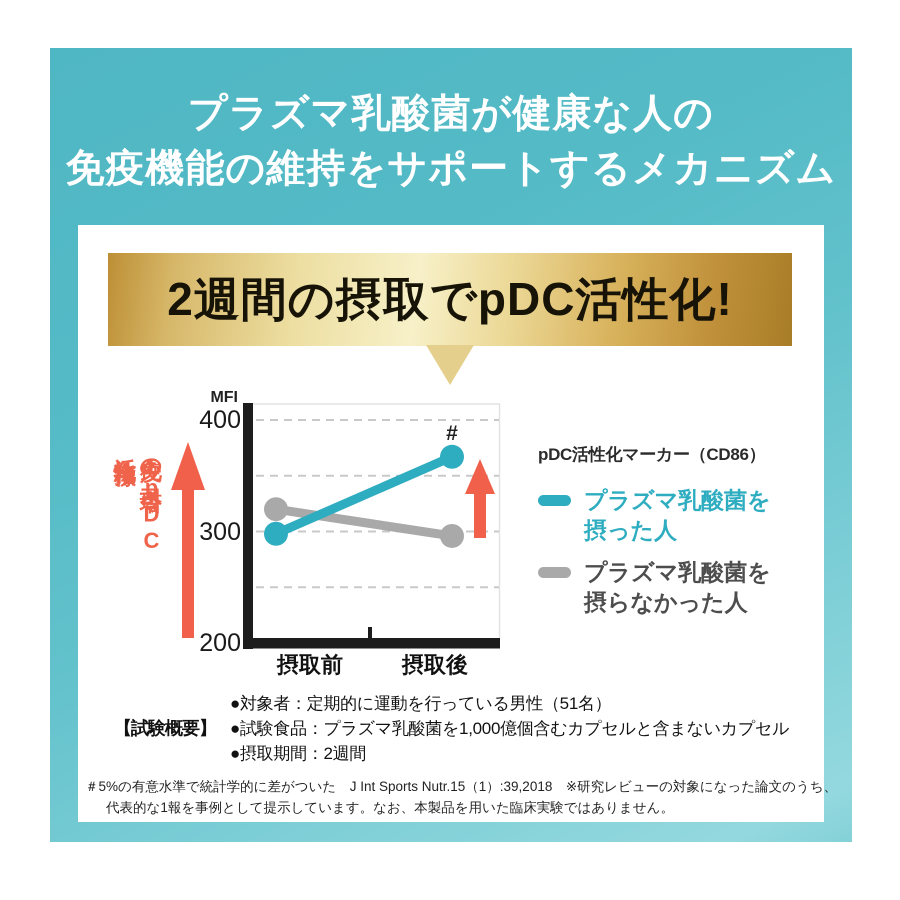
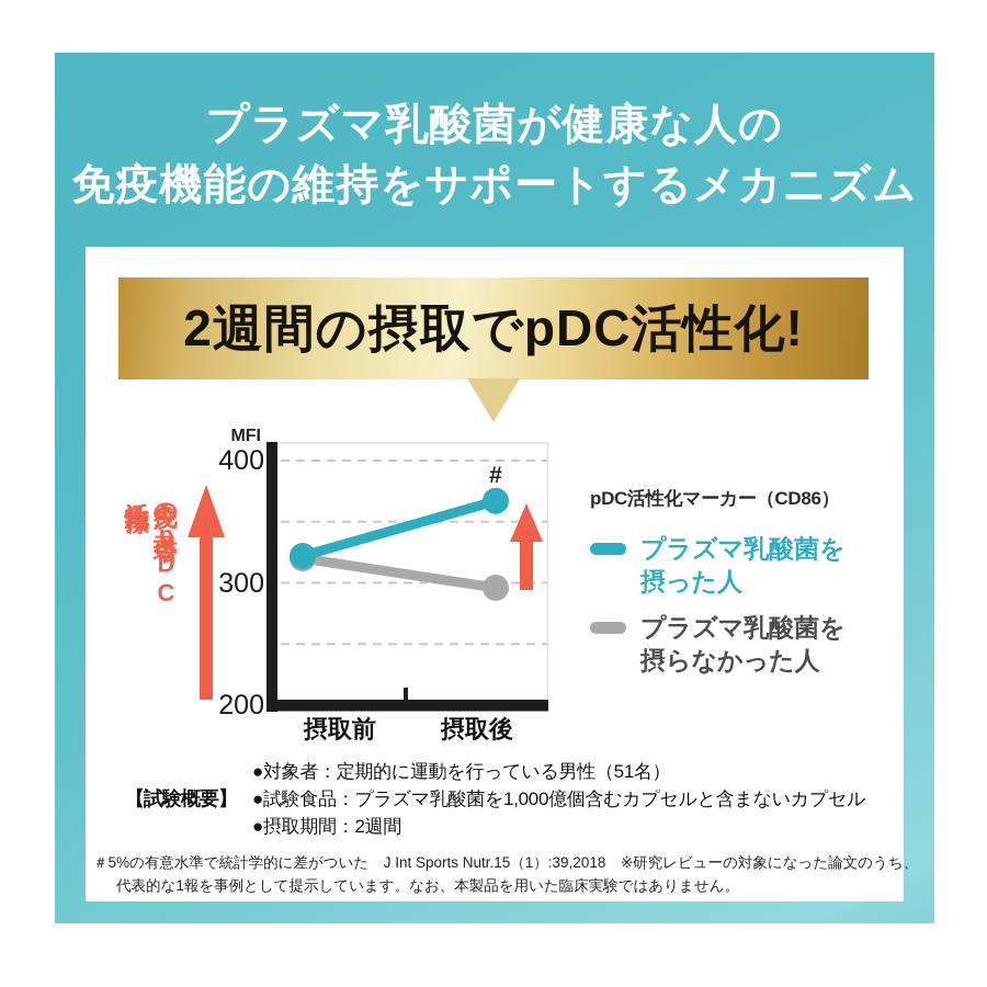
プラズマ乳酸菌を摂った人/摂取前: 298 -> 322
